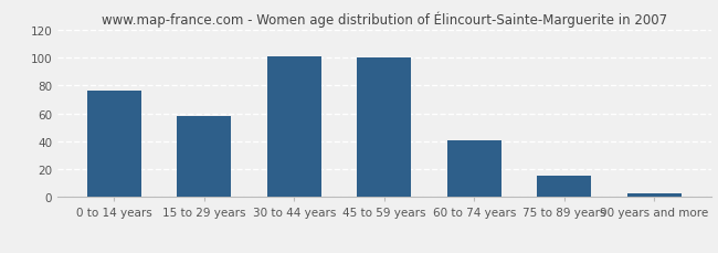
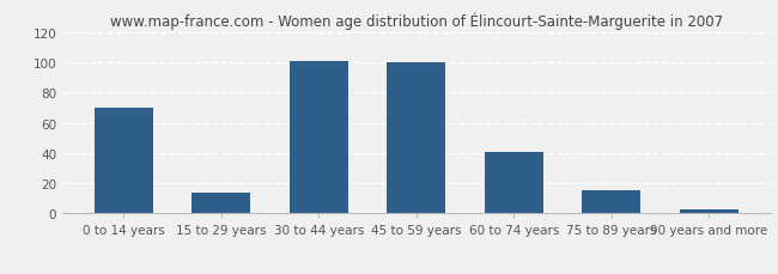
0 to 14 years: 76 -> 70
15 to 29 years: 58 -> 14
